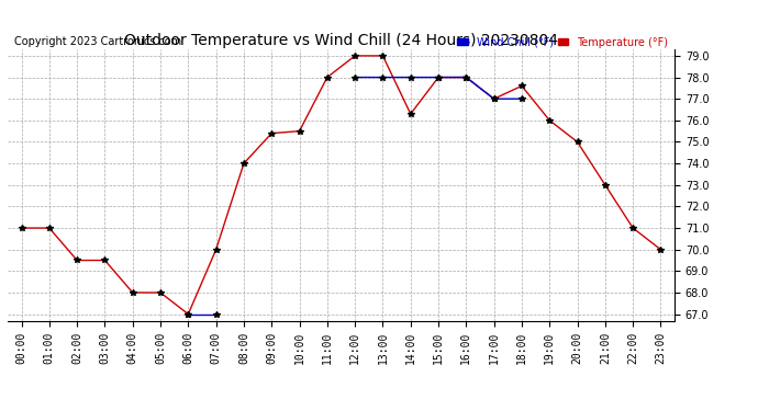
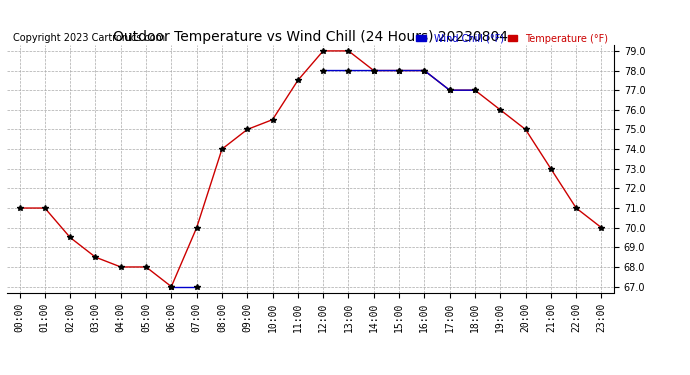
Temperature (°F)/03:00: 69.5 -> 68.5
Temperature (°F)/09:00: 75.4 -> 75.0
Temperature (°F)/11:00: 78.0 -> 77.5
Temperature (°F)/14:00: 76.3 -> 78.0
Temperature (°F)/18:00: 77.6 -> 77.0
